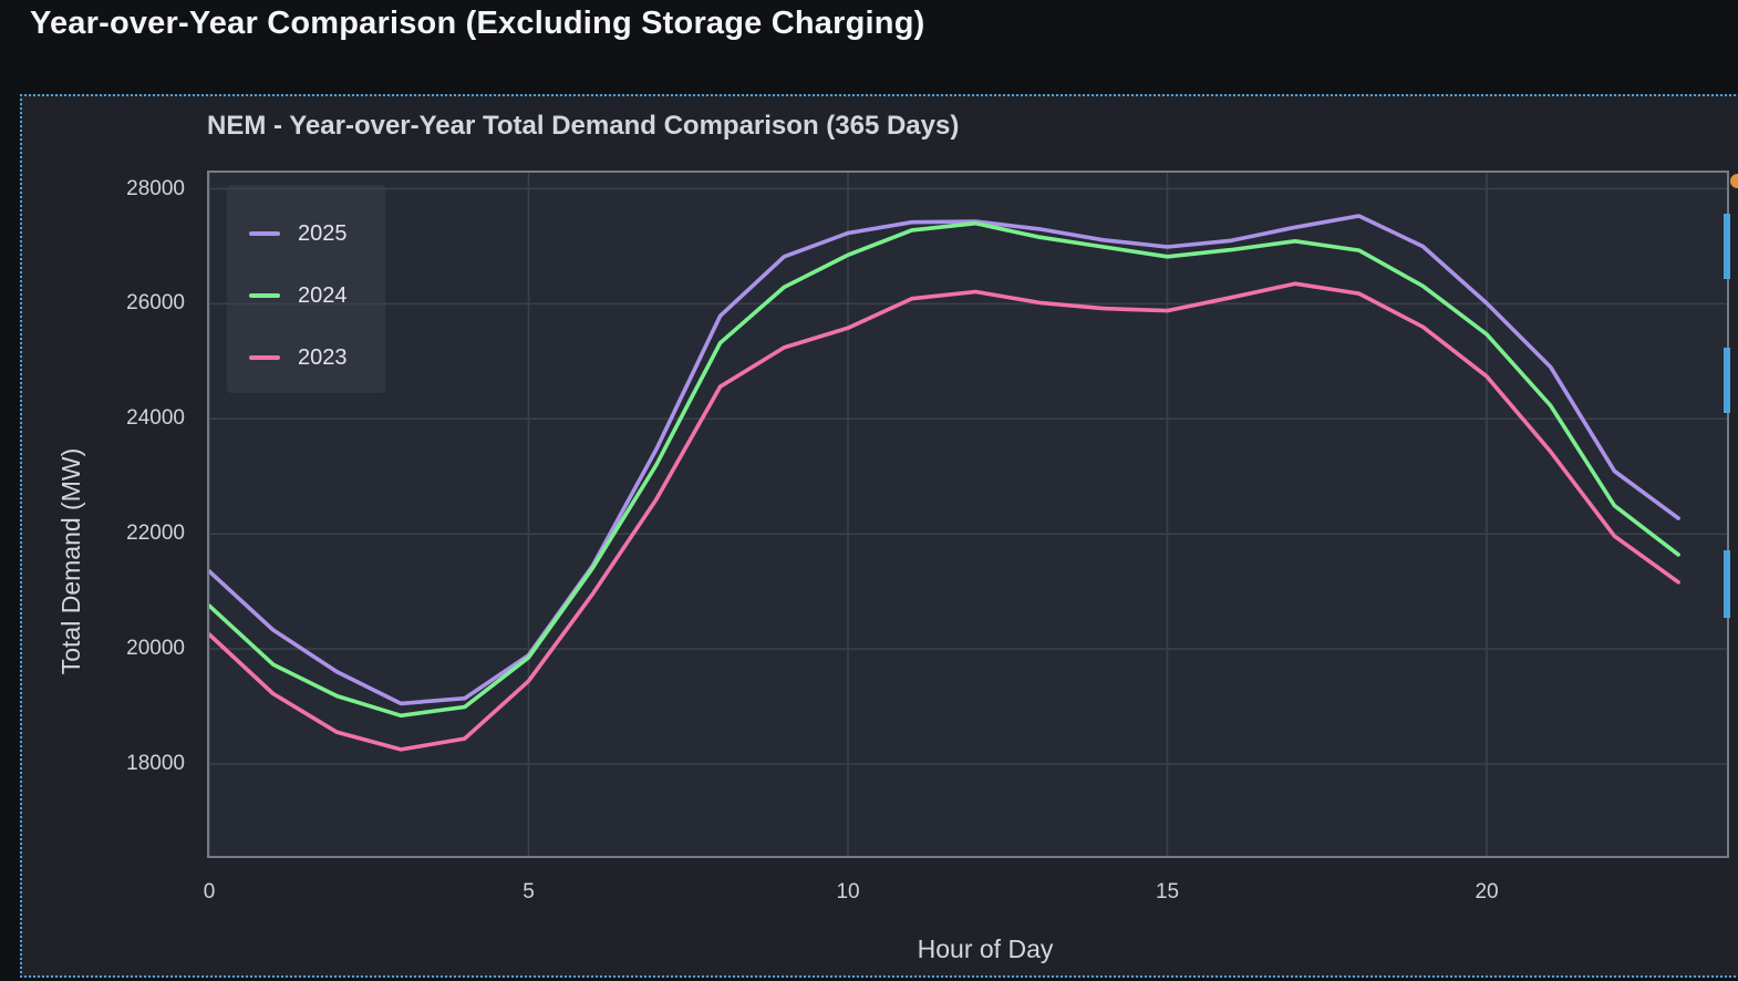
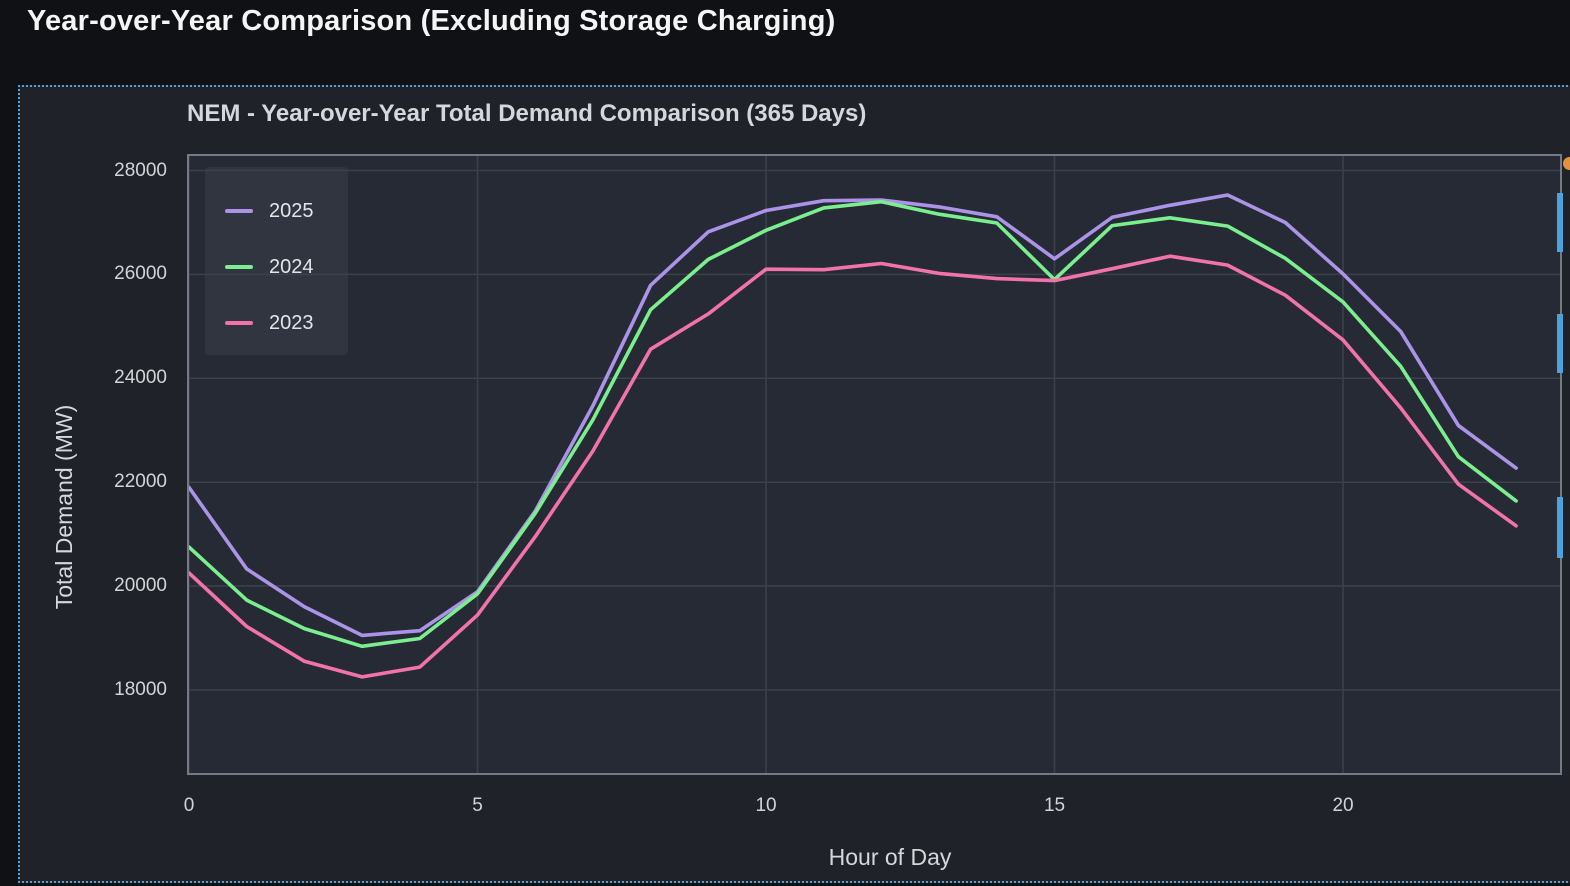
2025/0: 21400 -> 21900
2023/10: 25600 -> 26100
2025/15: 27000 -> 26300
2024/15: 26800 -> 25900
